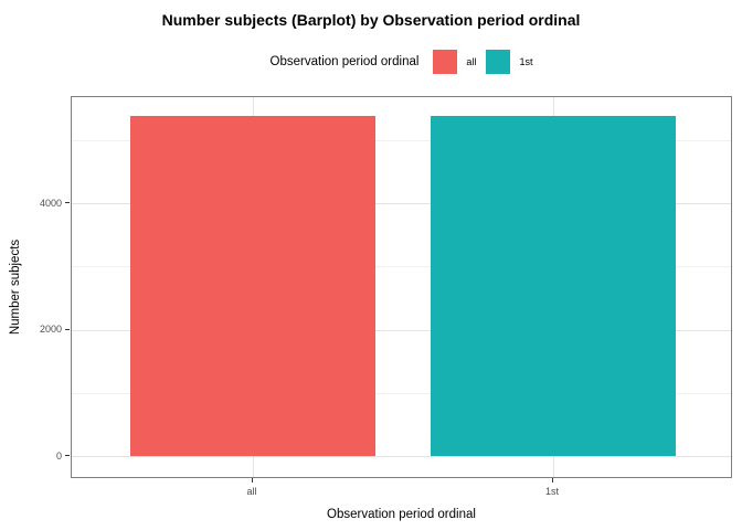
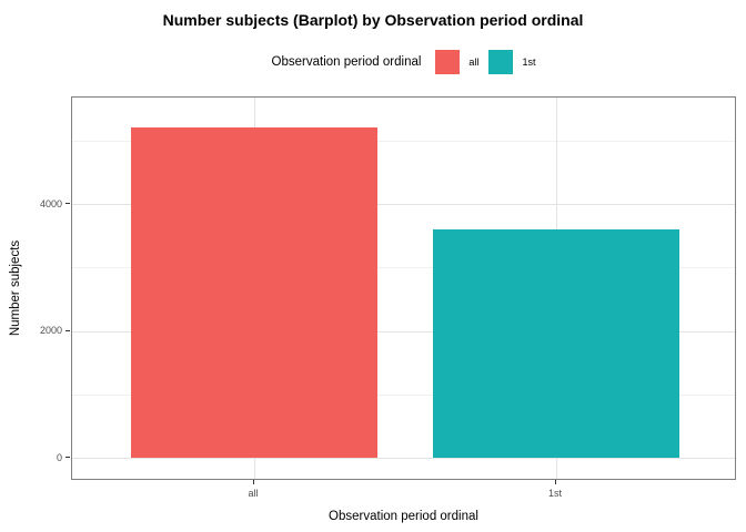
all: 5400 -> 5200
1st: 5400 -> 3600
